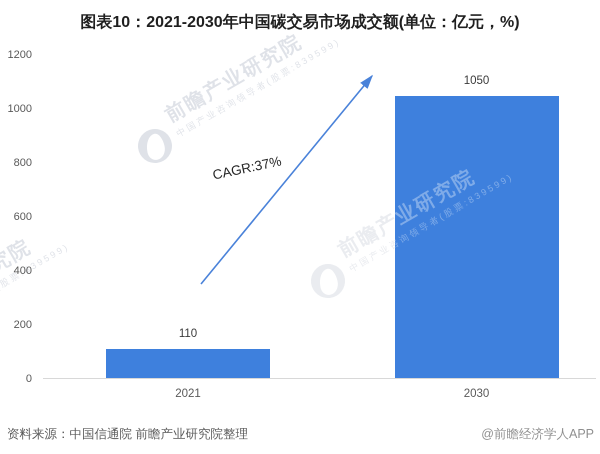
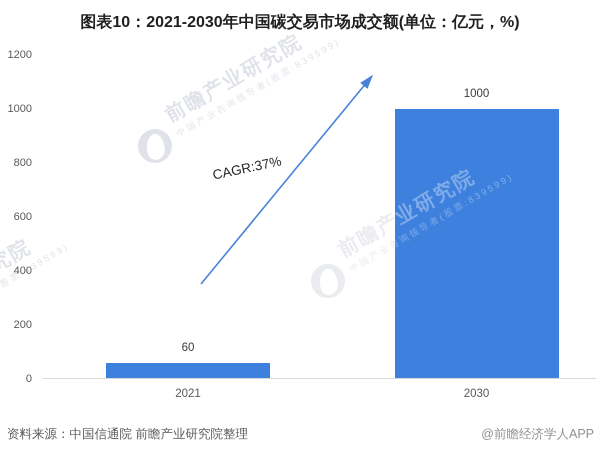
2021: 110 -> 60
2030: 1050 -> 1000
